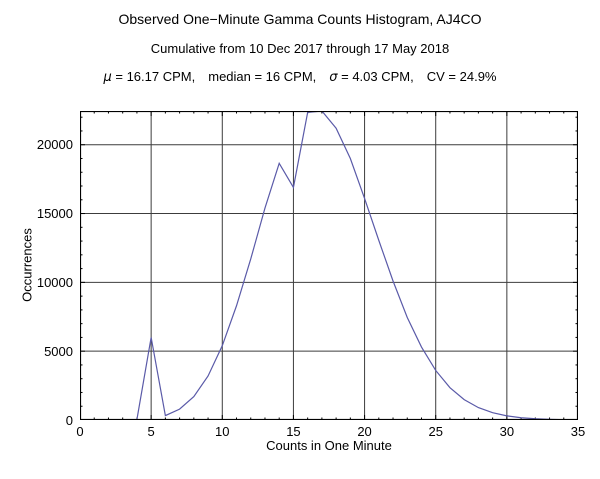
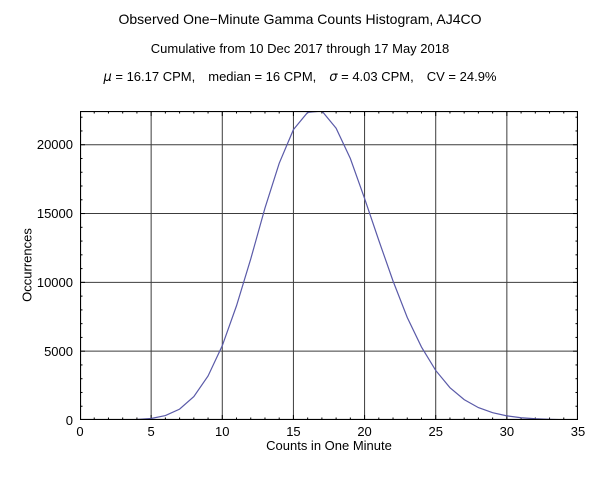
5: 6000 -> 100
15: 16900 -> 21100
